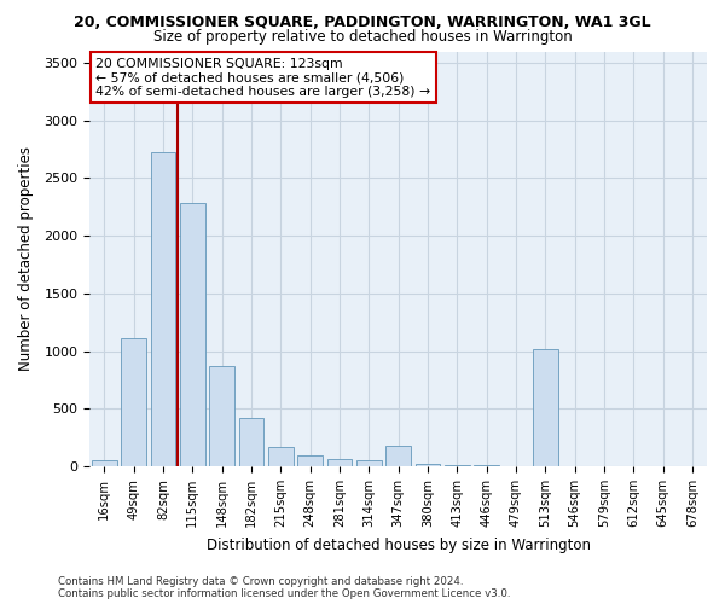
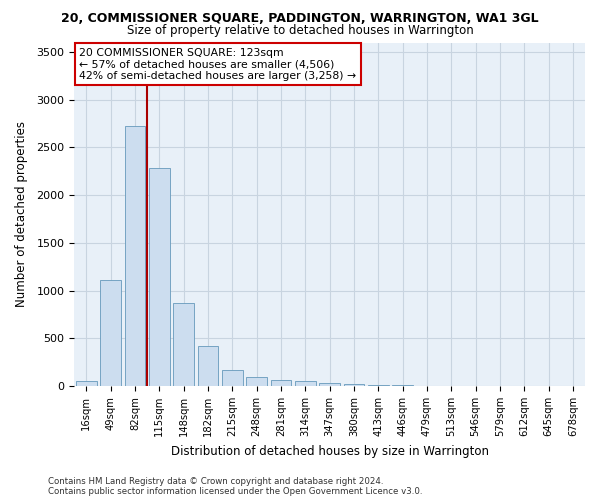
347sqm: 180 -> 30
513sqm: 1020 -> 0
